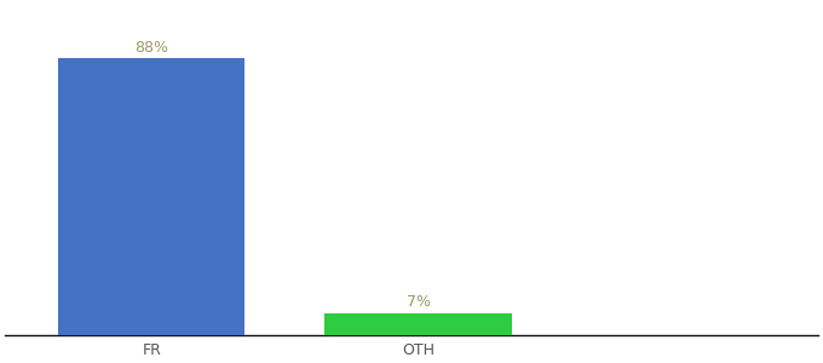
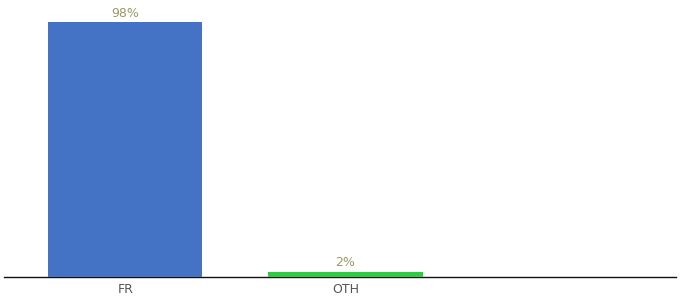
FR: 88% -> 98%
OTH: 7% -> 2%
